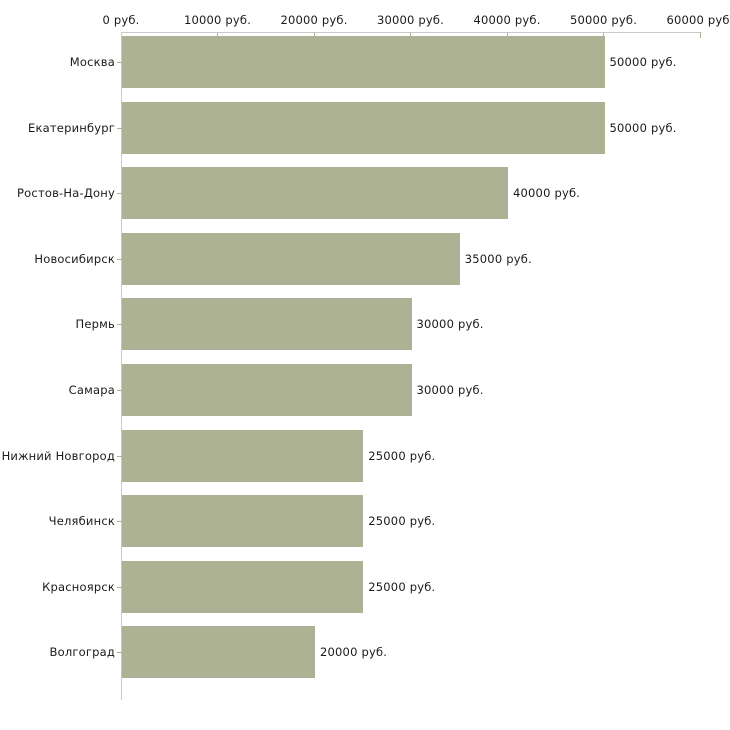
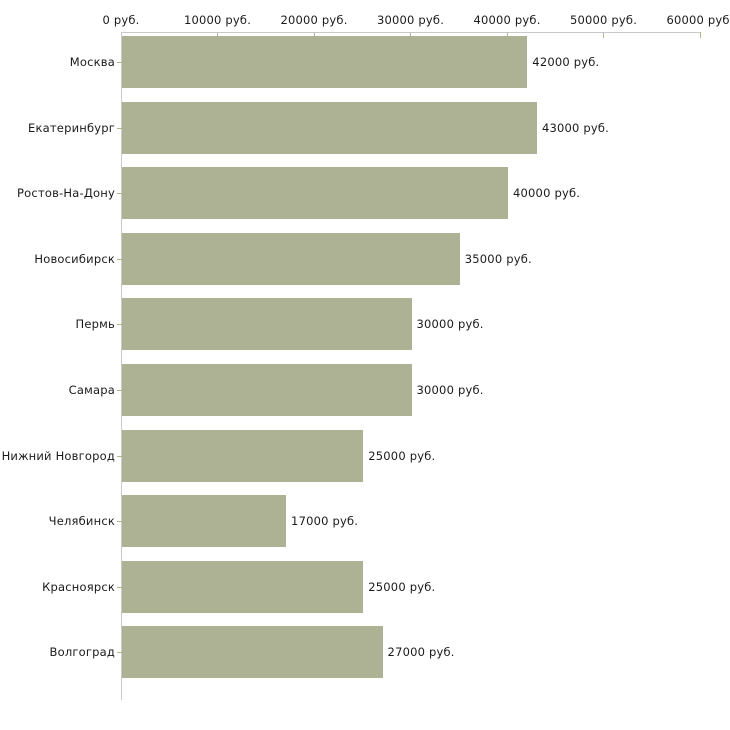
Москва: 50000 -> 42000
Екатеринбург: 50000 -> 43000
Челябинск: 25000 -> 17000
Волгоград: 20000 -> 27000
